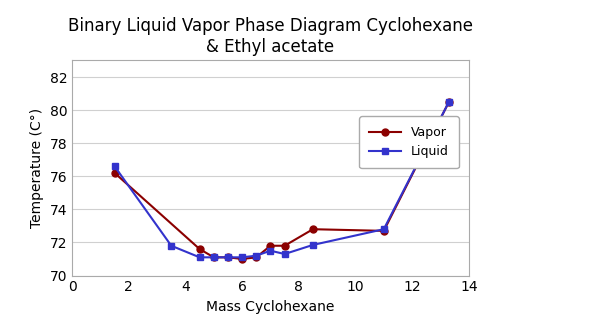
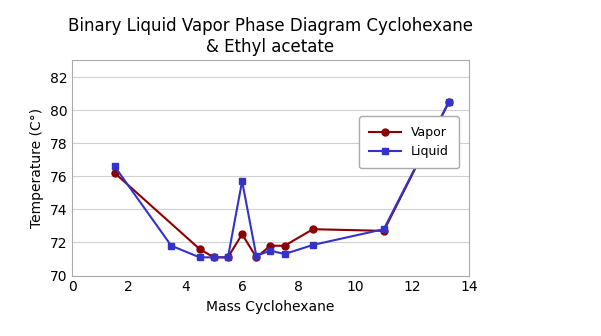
Vapor/6: 71.0 -> 72.5
Liquid/6: 71.1 -> 75.7
